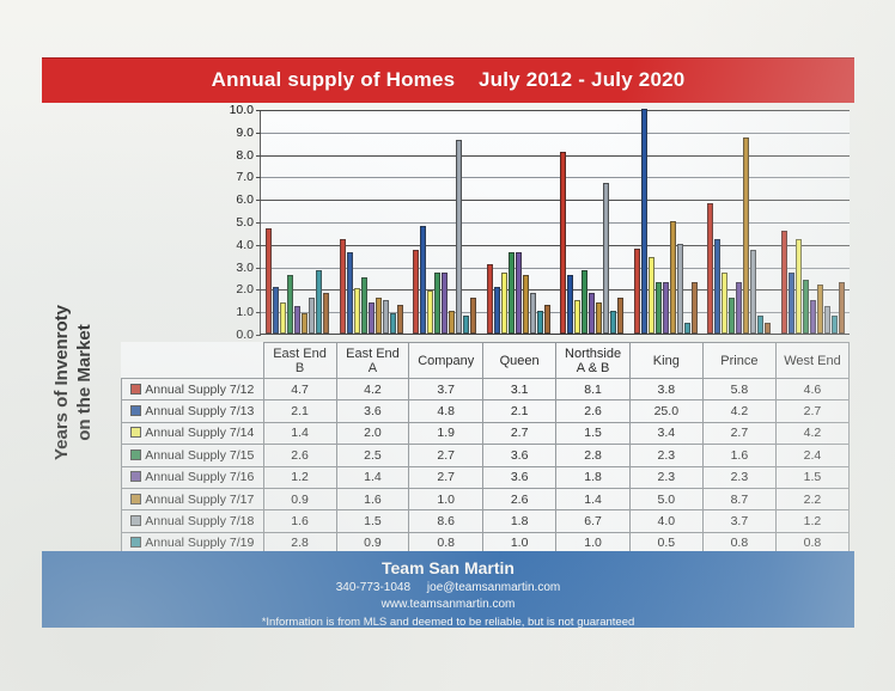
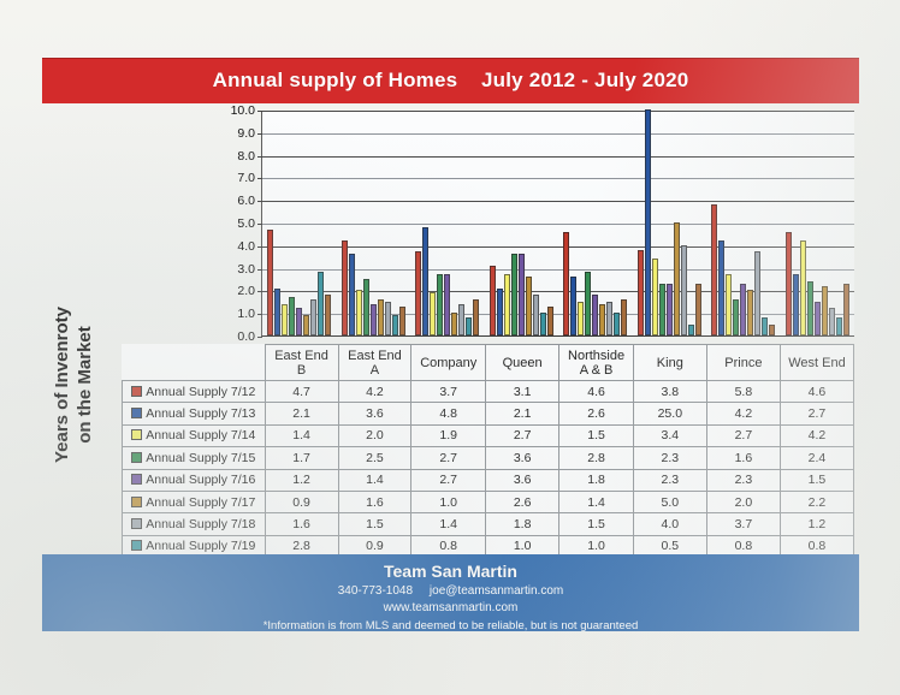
Annual Supply 7/15/East End B: 2.6 -> 1.7
Annual Supply 7/18/Company: 8.6 -> 1.4
Annual Supply 7/12/Northside A & B: 8.1 -> 4.6
Annual Supply 7/18/Northside A & B: 6.7 -> 1.5
Annual Supply 7/17/Prince: 8.7 -> 2.0
